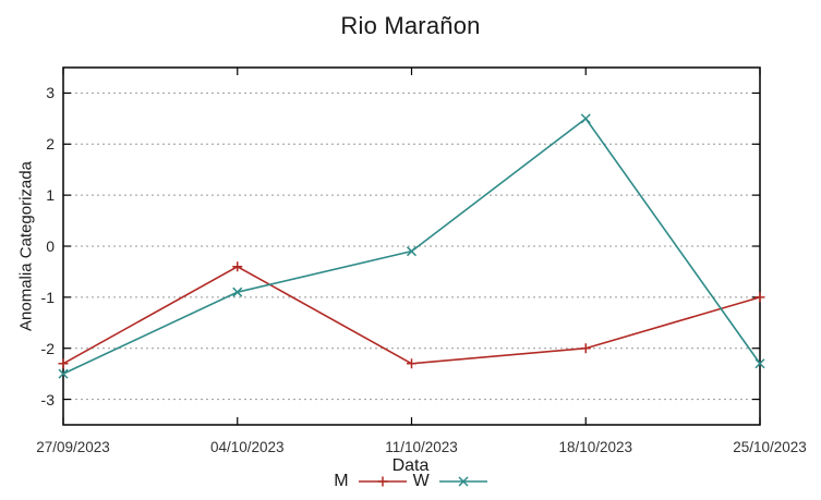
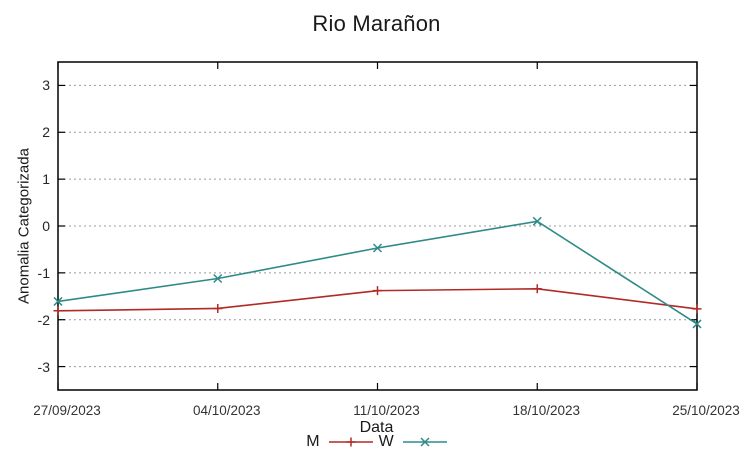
M/27/09/2023: -2.3 -> -1.8
W/27/09/2023: -2.5 -> -1.6
M/04/10/2023: -0.4 -> -1.8
W/04/10/2023: -0.9 -> -1.1
M/11/10/2023: -2.3 -> -1.4
W/11/10/2023: -0.1 -> -0.5
M/18/10/2023: -2.0 -> -1.3
W/18/10/2023: 2.5 -> 0.1
M/25/10/2023: -1.0 -> -1.8
W/25/10/2023: -2.3 -> -2.1
